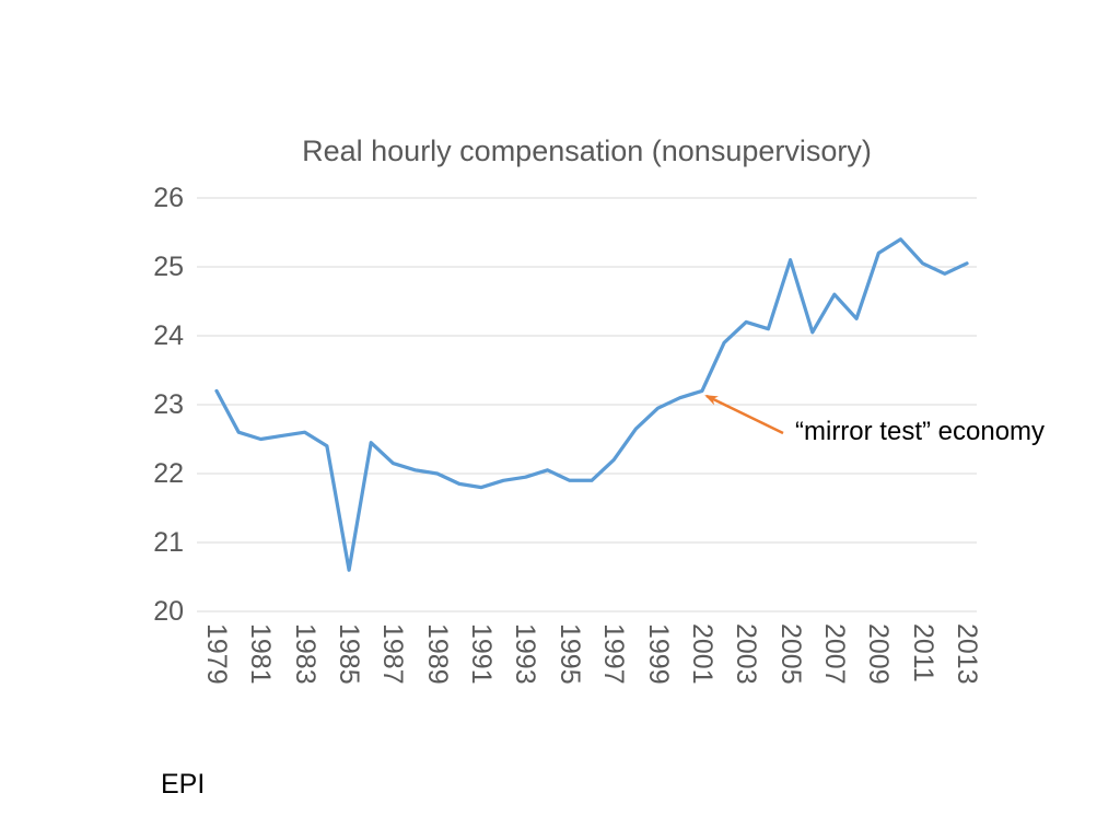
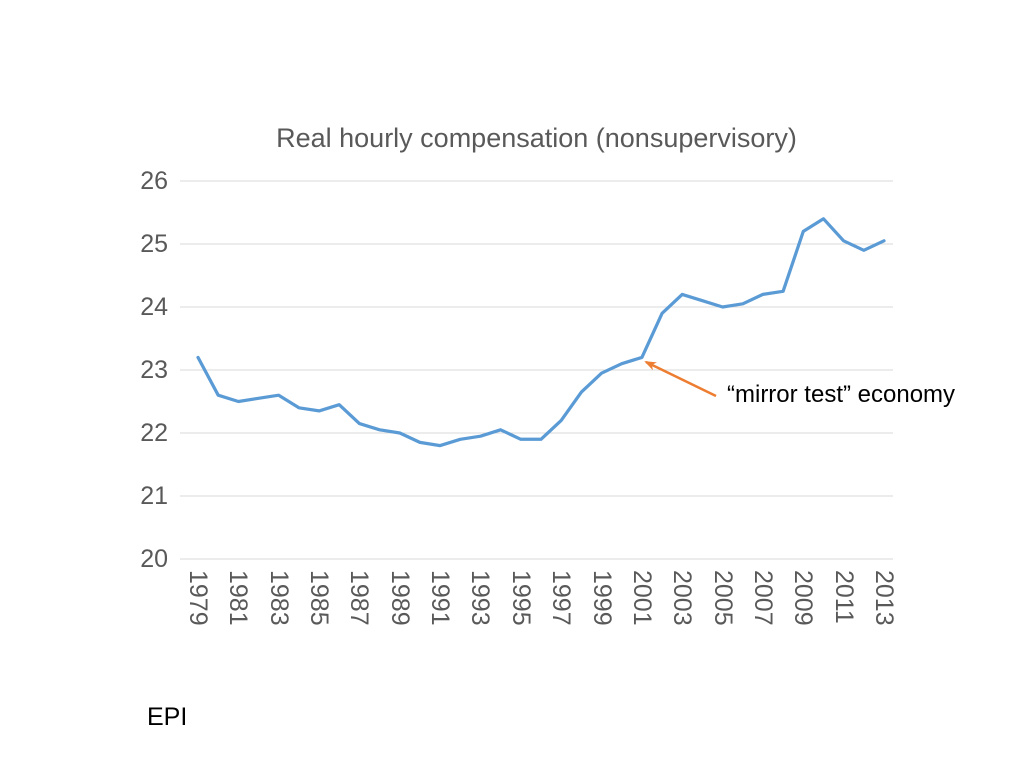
1985: 20.6 -> 22.4
2005: 25.1 -> 24.0
2007: 24.6 -> 24.2
